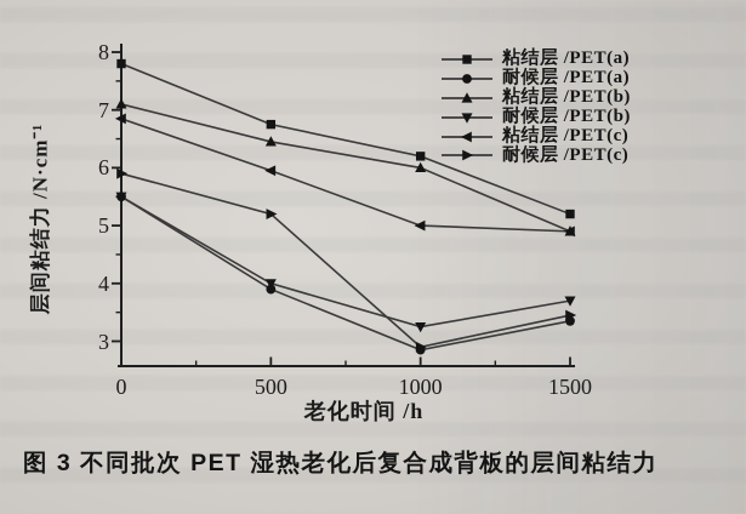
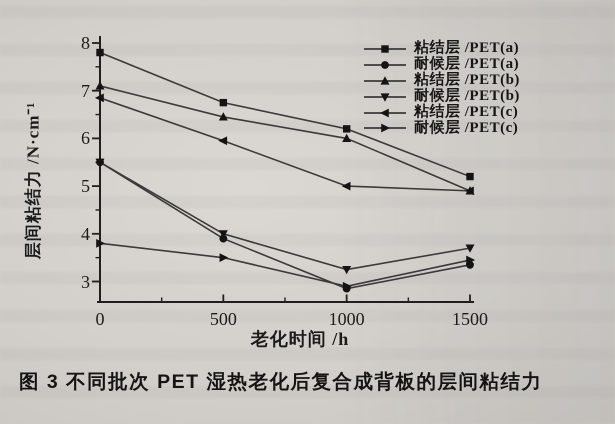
耐候层 /PET(c)/0: 5.9 -> 3.8
耐候层 /PET(c)/500: 5.2 -> 3.5
